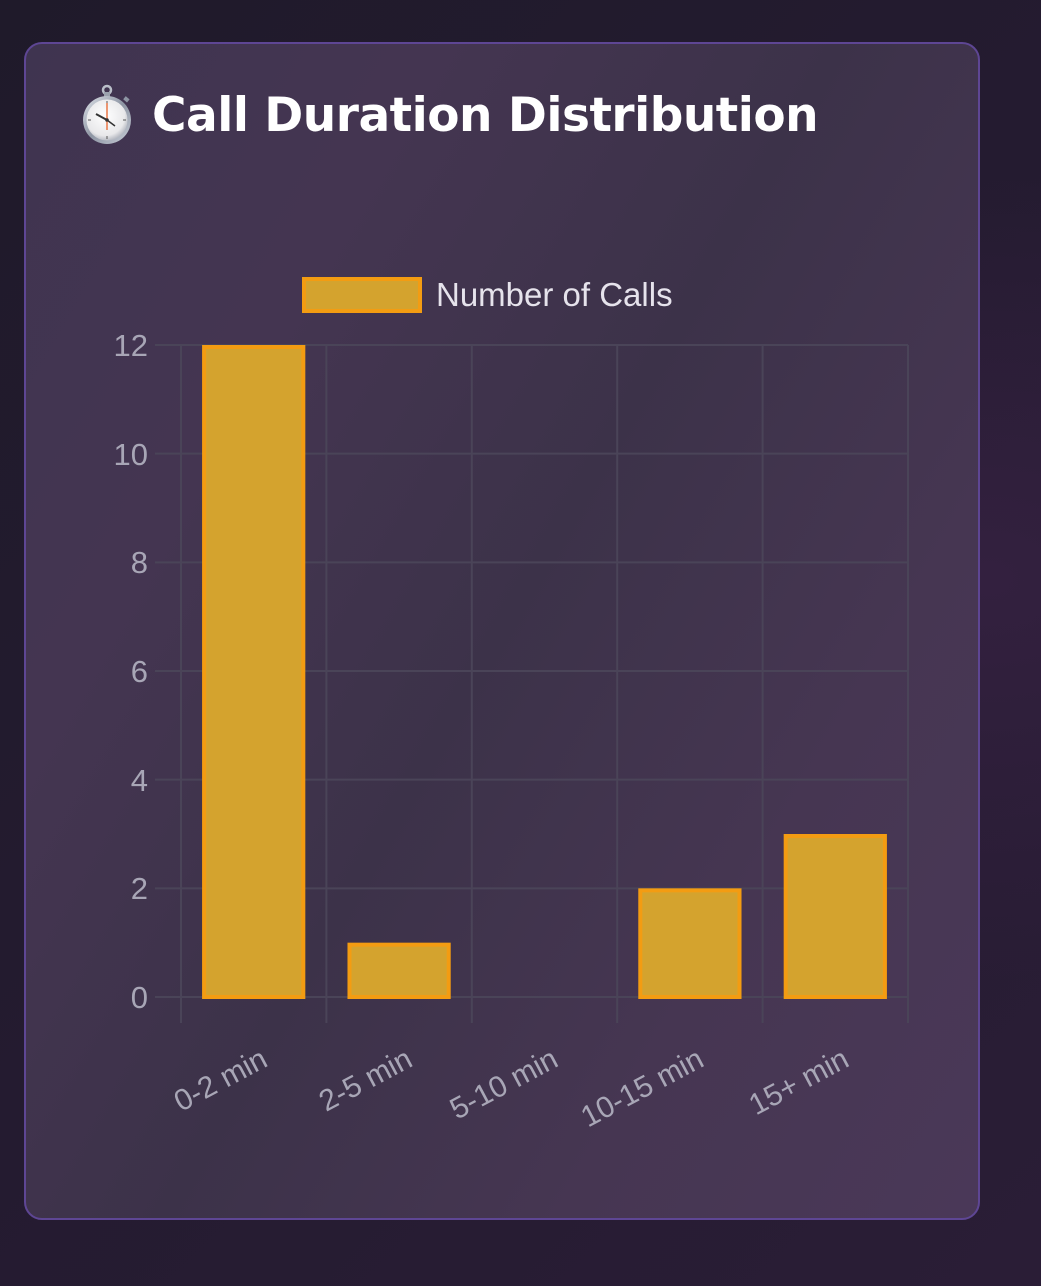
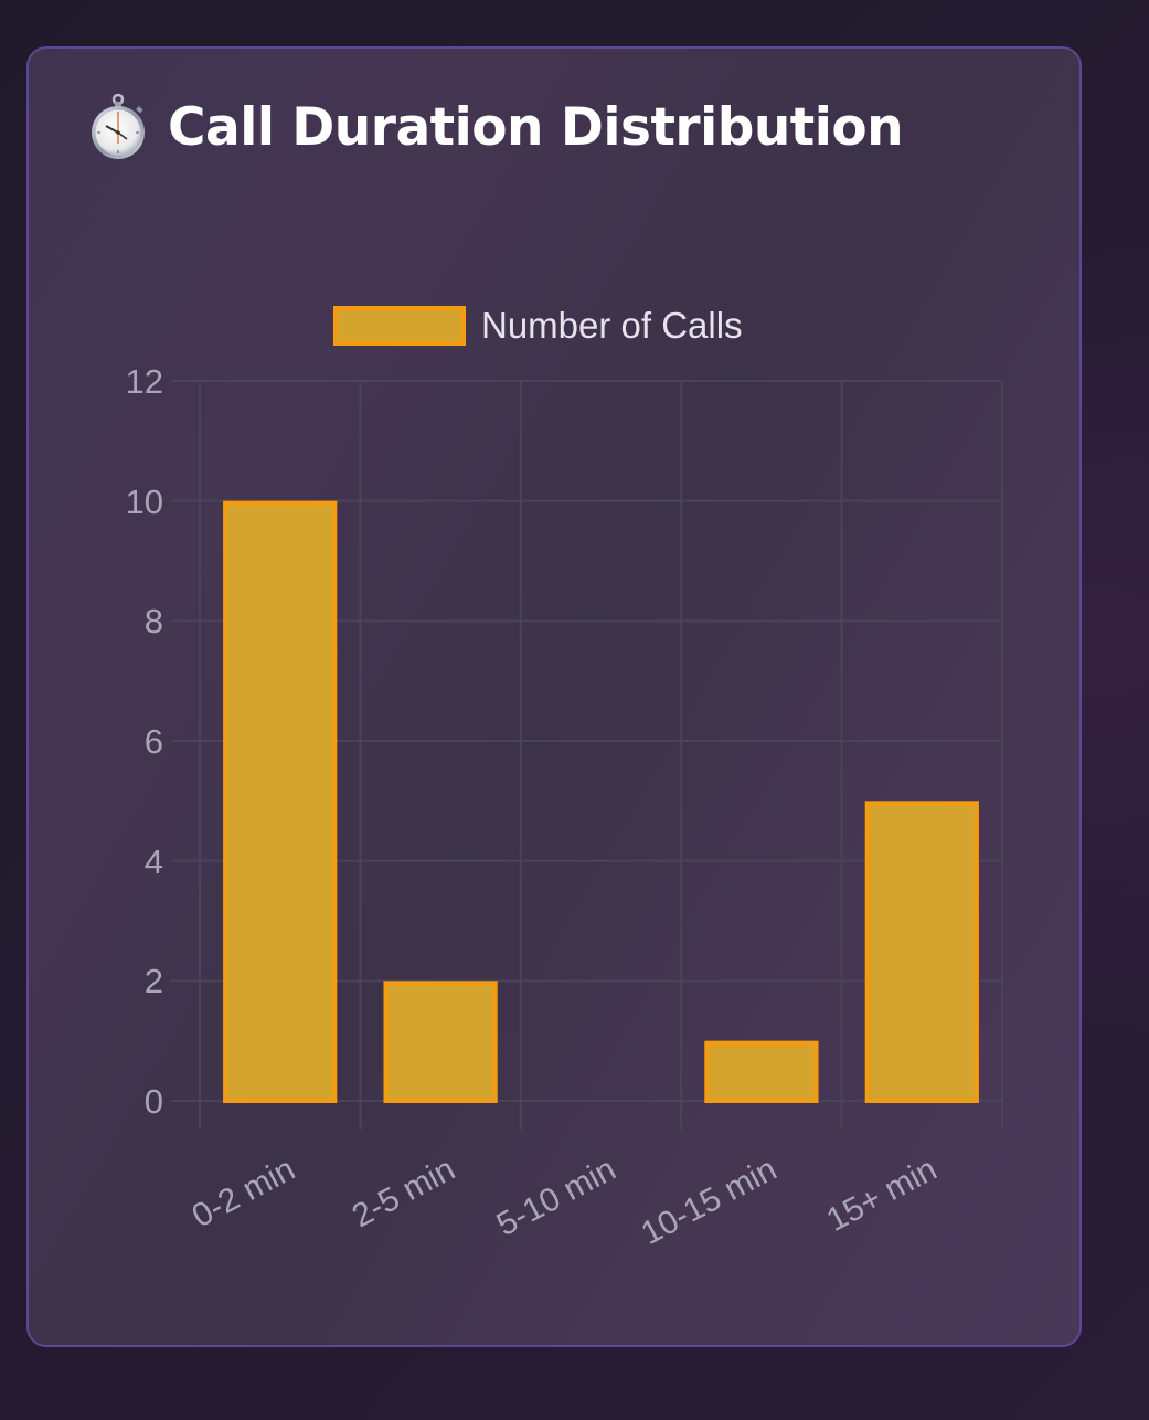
0-2 min: 12 -> 10
2-5 min: 1 -> 2
10-15 min: 2 -> 1
15+ min: 3 -> 5
